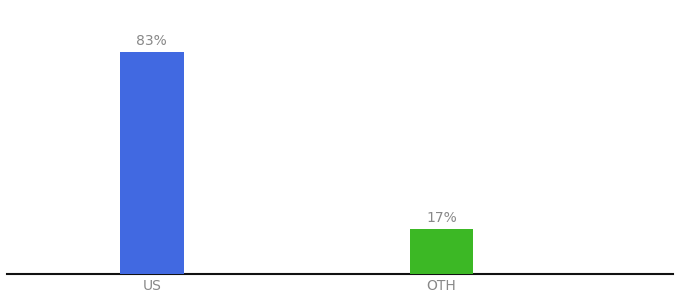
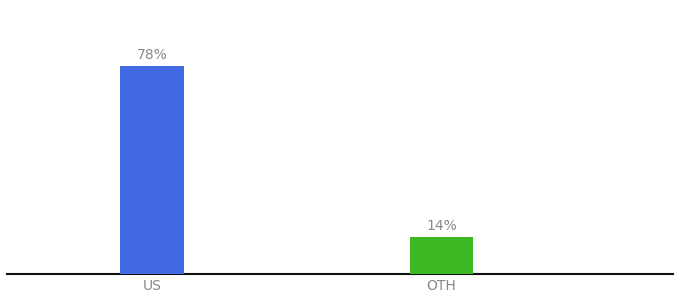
US: 83% -> 78%
OTH: 17% -> 14%
